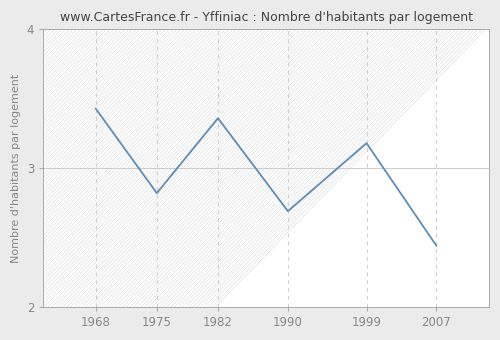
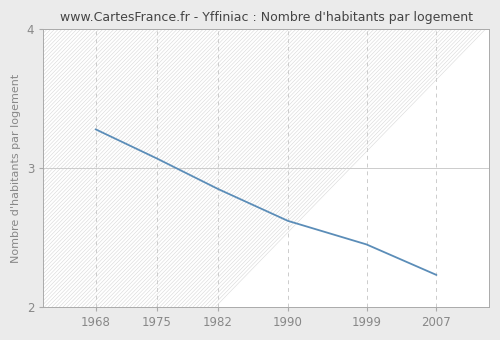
1968: 3.43 -> 3.28
1975: 2.82 -> 3.07
1982: 3.36 -> 2.85
1990: 2.69 -> 2.62
1999: 3.18 -> 2.45
2007: 2.44 -> 2.23
